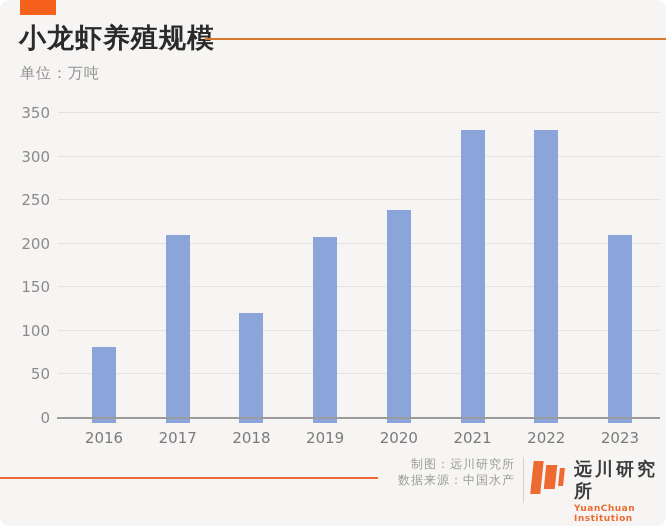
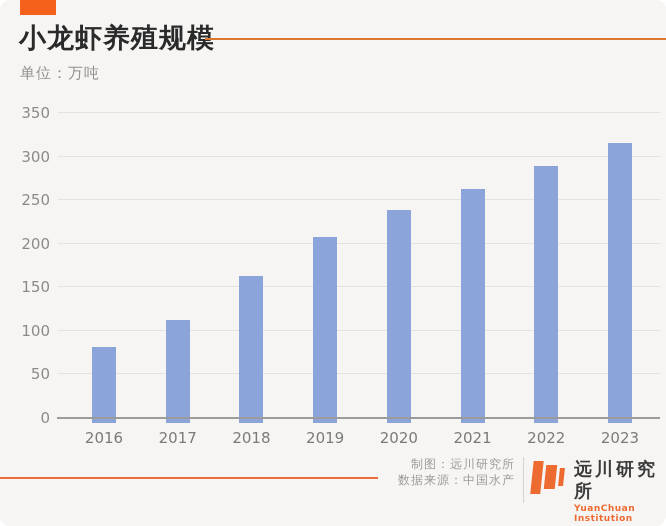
2017: 210 -> 110
2018: 120 -> 160
2021: 330 -> 260
2022: 330 -> 290
2023: 210 -> 320
